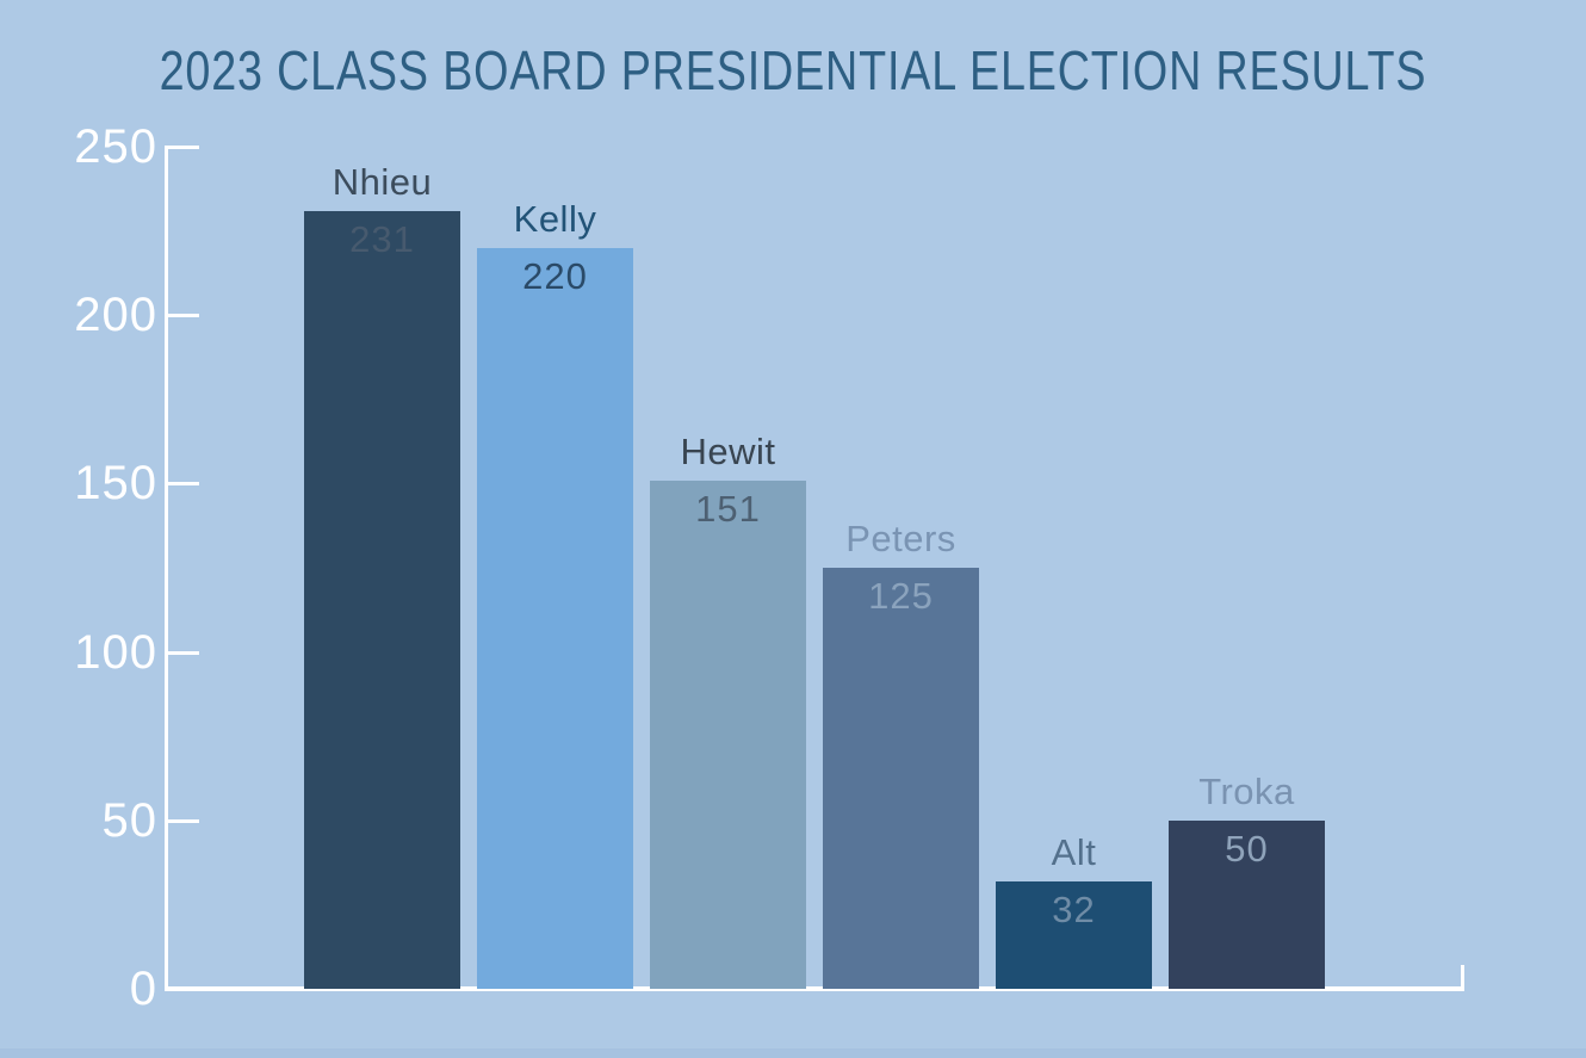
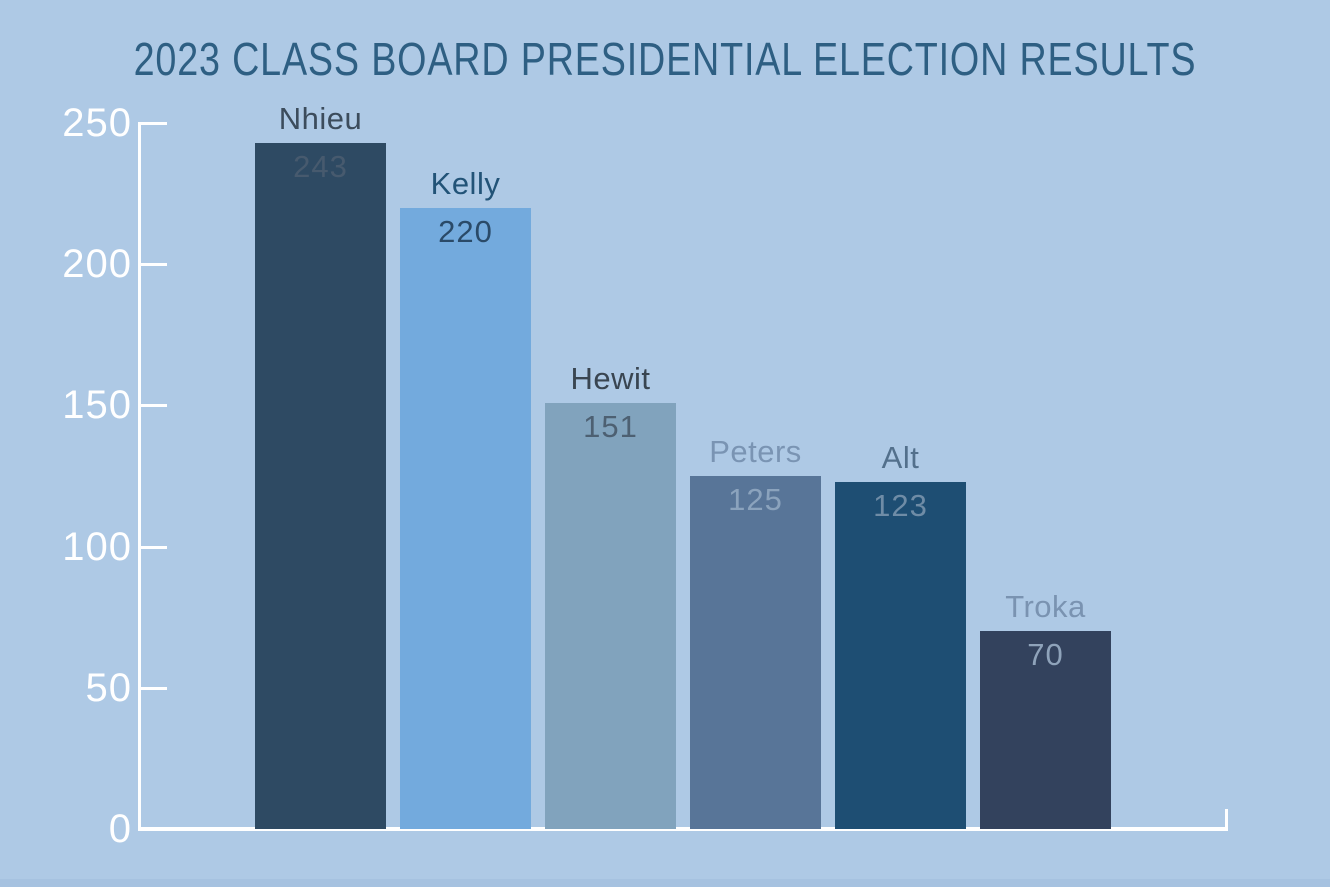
Nhieu: 231 -> 243
Alt: 32 -> 123
Troka: 50 -> 70
